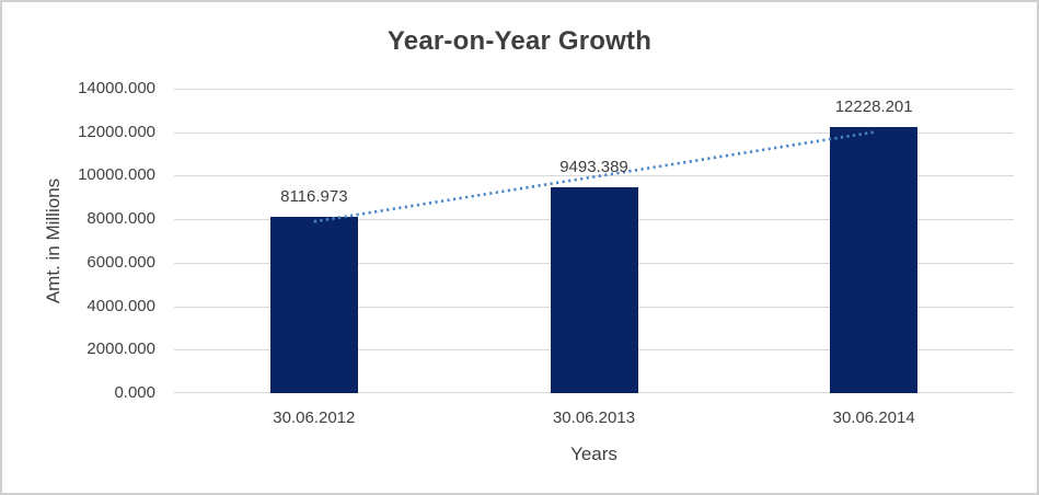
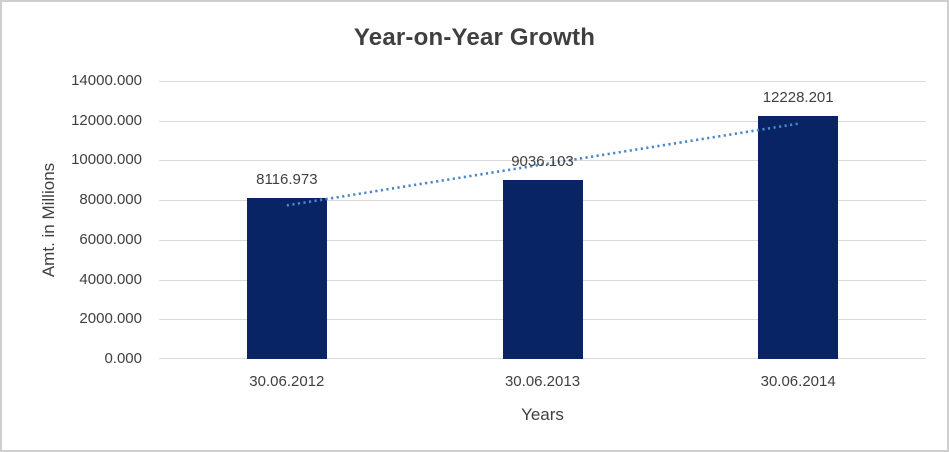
30.06.2013: 9493.389 -> 9036.103
